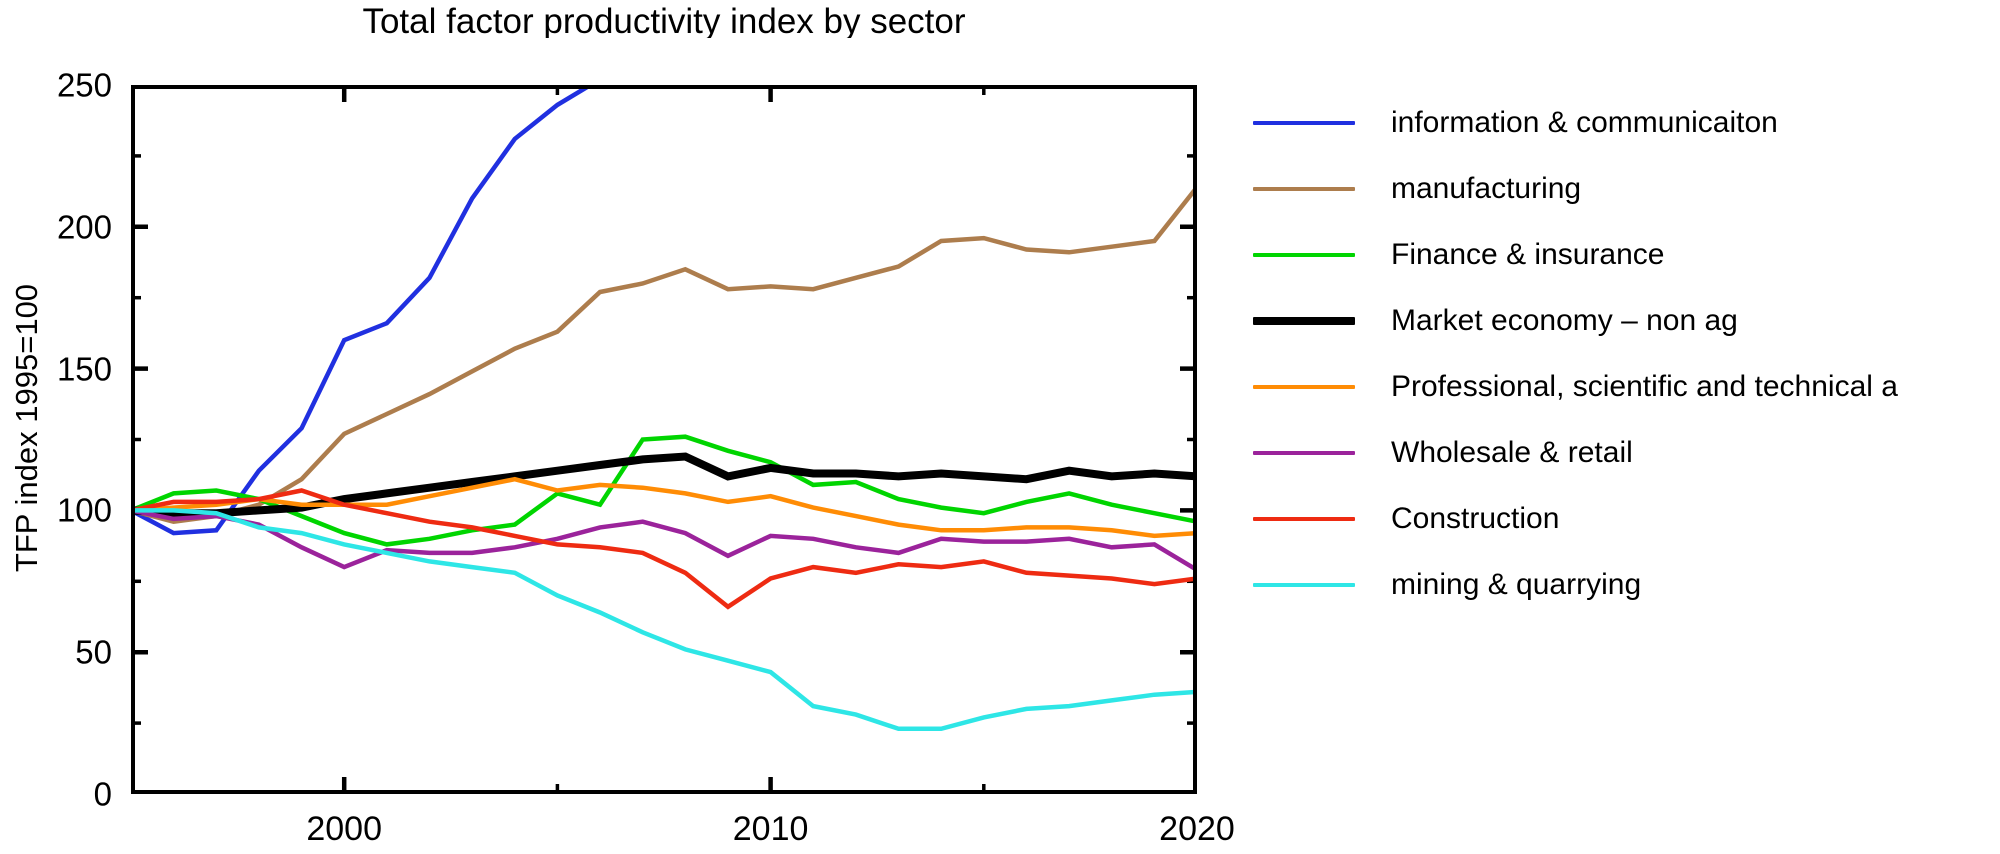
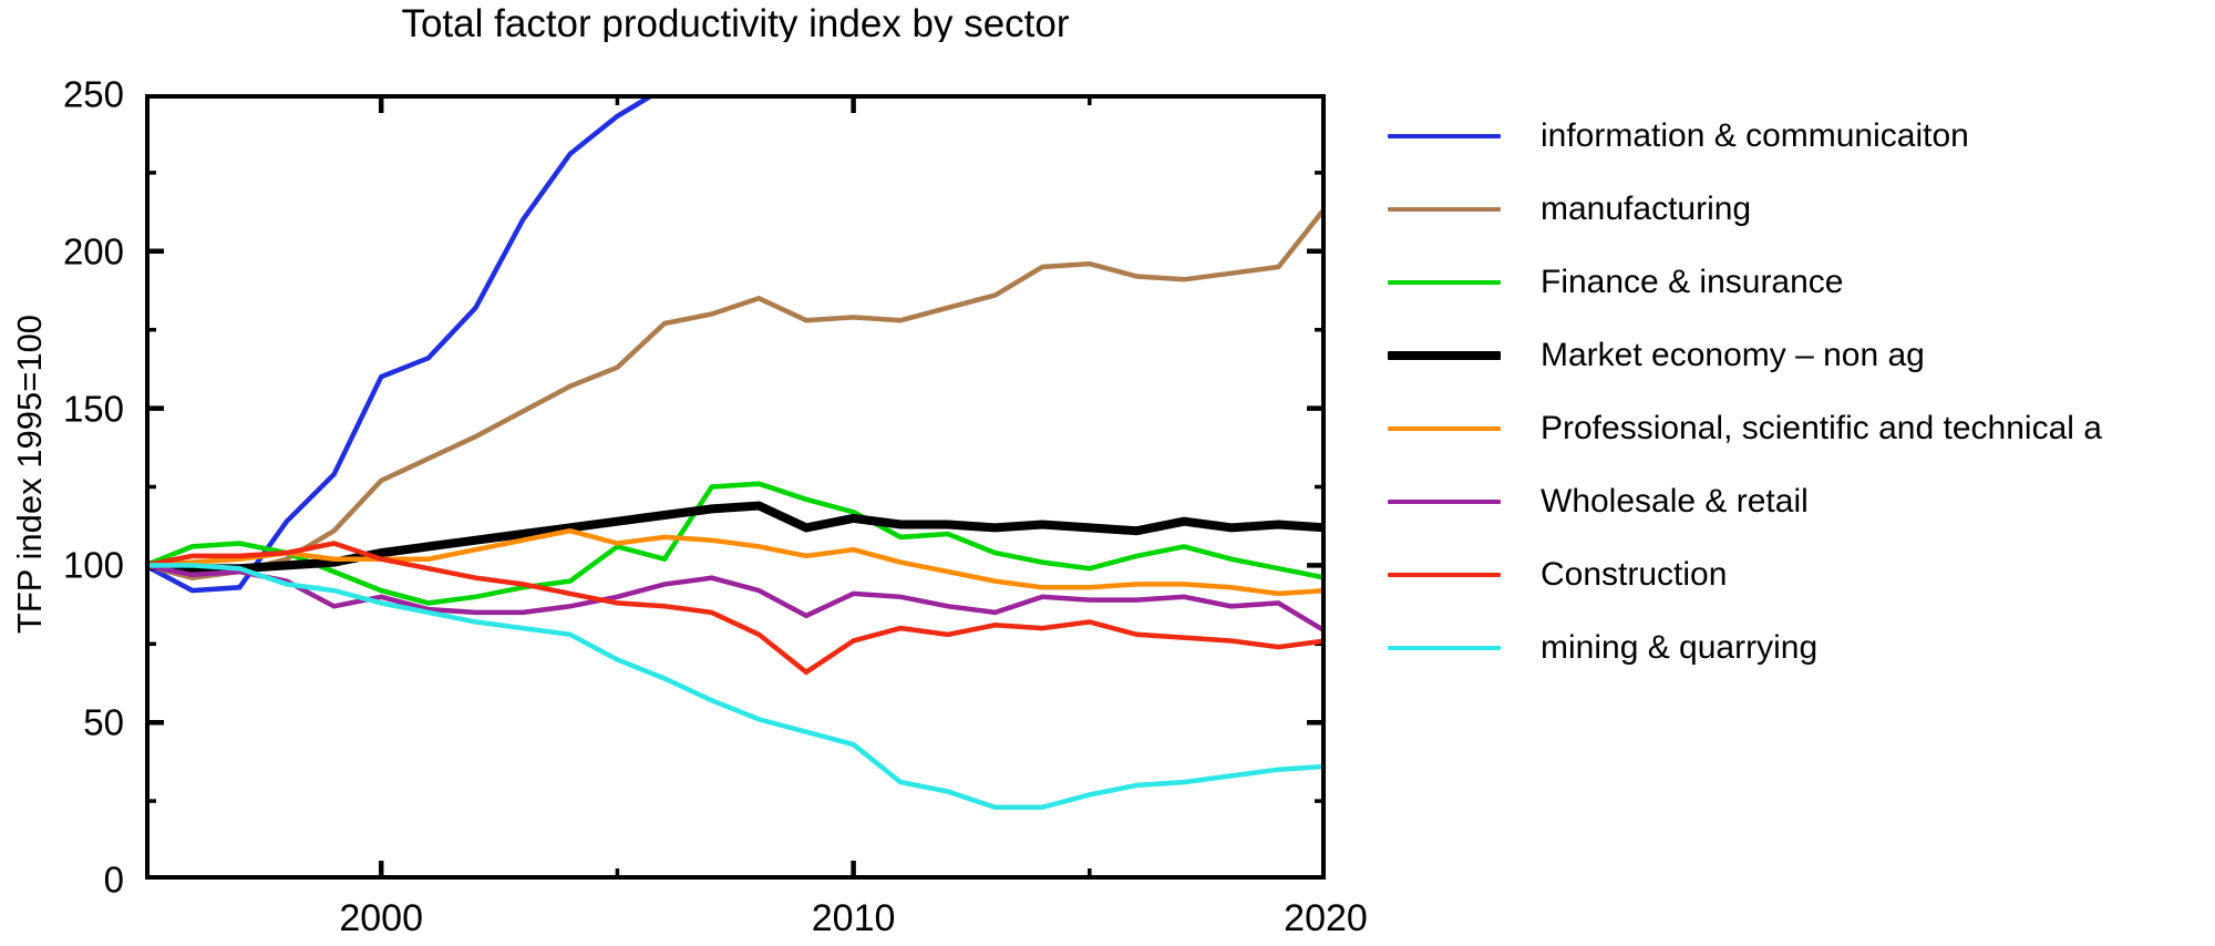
Wholesale & retail/2000: 80 -> 90
